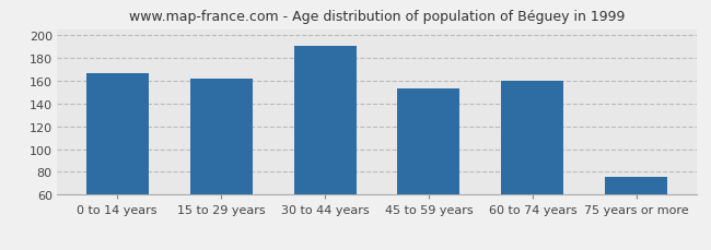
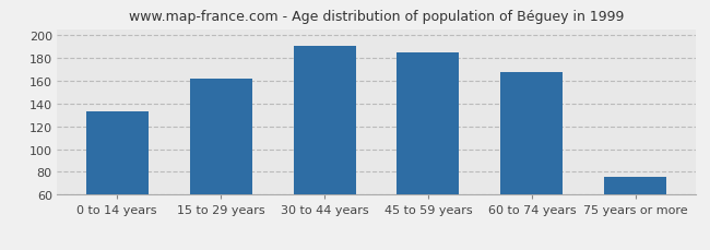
0 to 14 years: 166 -> 133
45 to 59 years: 153 -> 185
60 to 74 years: 160 -> 167
